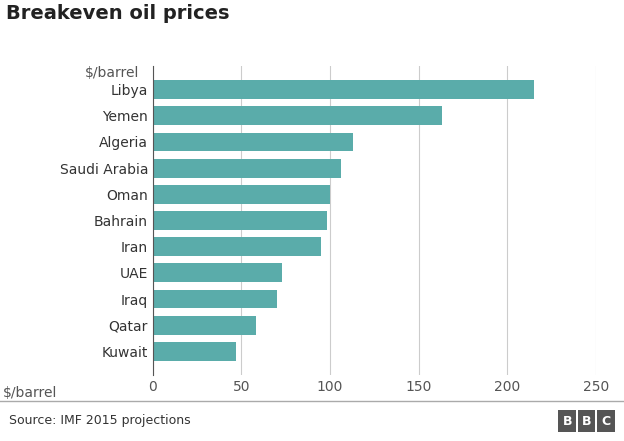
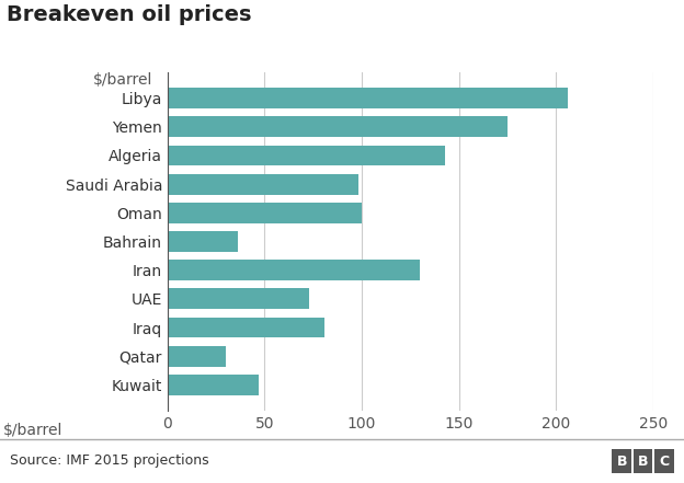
Libya: 215 -> 206
Yemen: 163 -> 175
Algeria: 113 -> 143
Saudi Arabia: 106 -> 98
Bahrain: 98 -> 36
Iran: 95 -> 130
Iraq: 70 -> 81
Qatar: 58 -> 30
